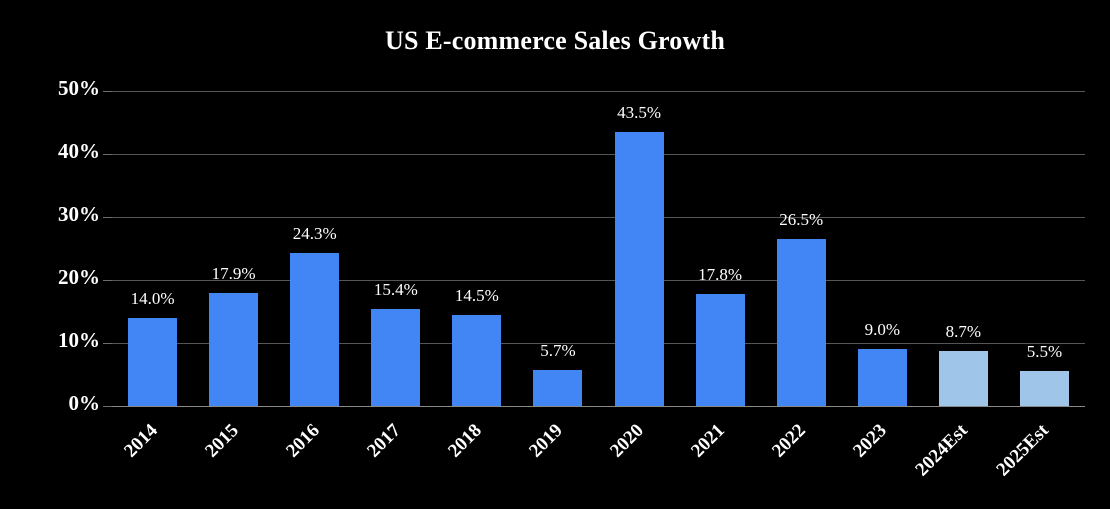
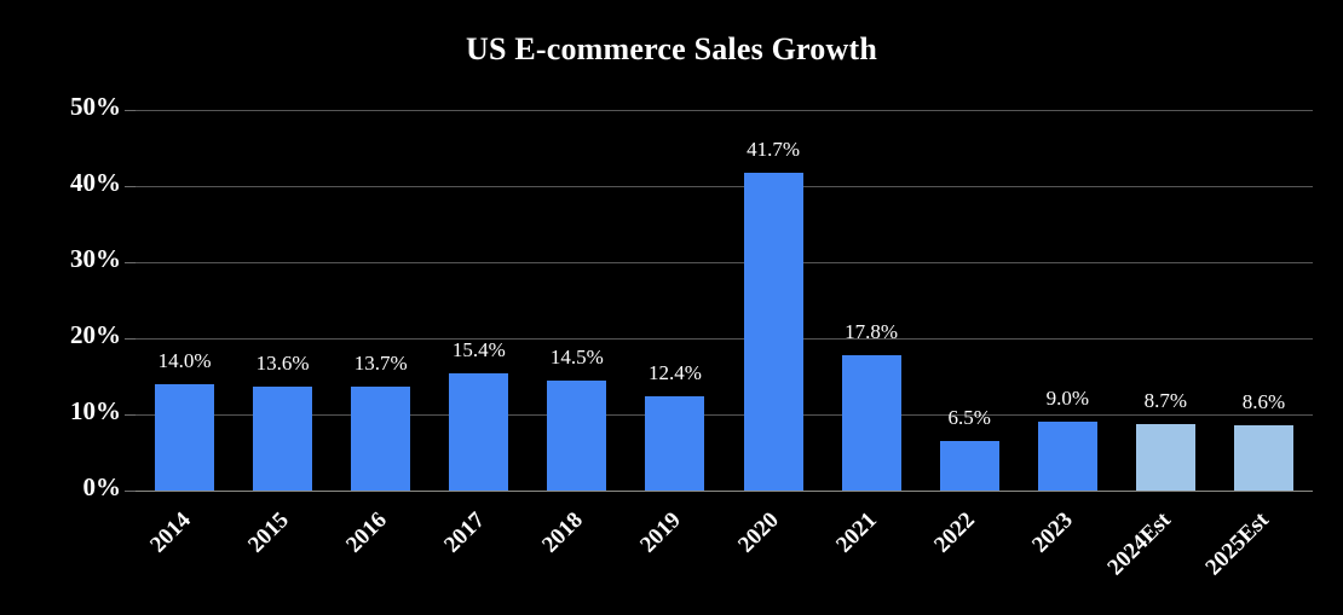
2015: 17.9% -> 13.6%
2016: 24.3% -> 13.7%
2019: 5.7% -> 12.4%
2020: 43.5% -> 41.7%
2022: 26.5% -> 6.5%
2025Est: 5.5% -> 8.6%
